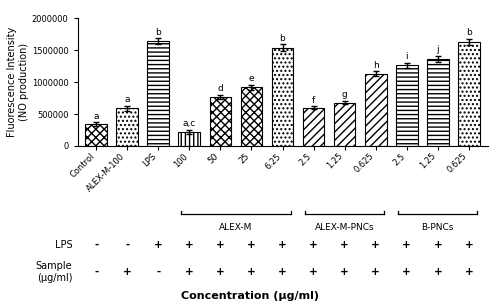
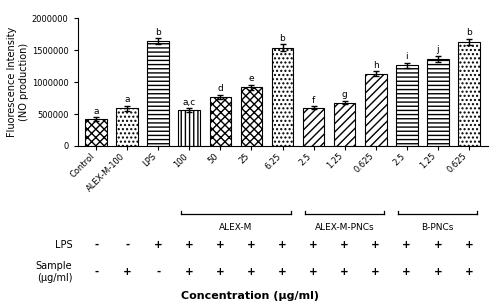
Control: 340000 -> 420000
100: 220000 -> 560000
